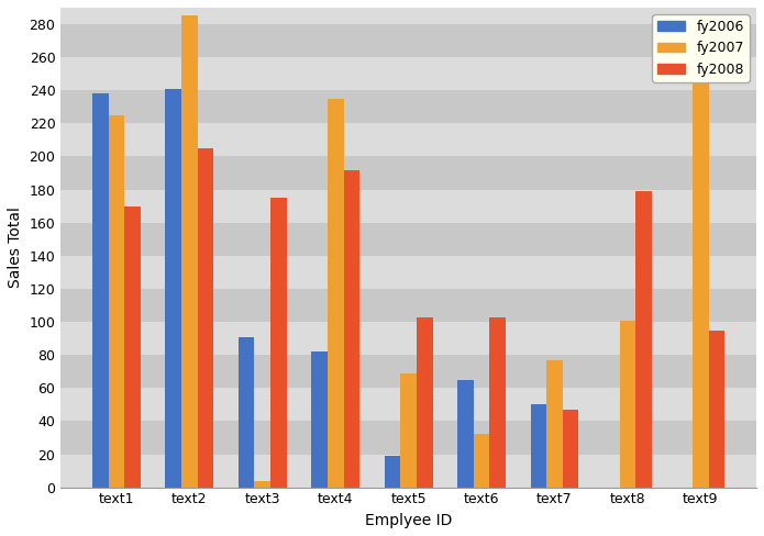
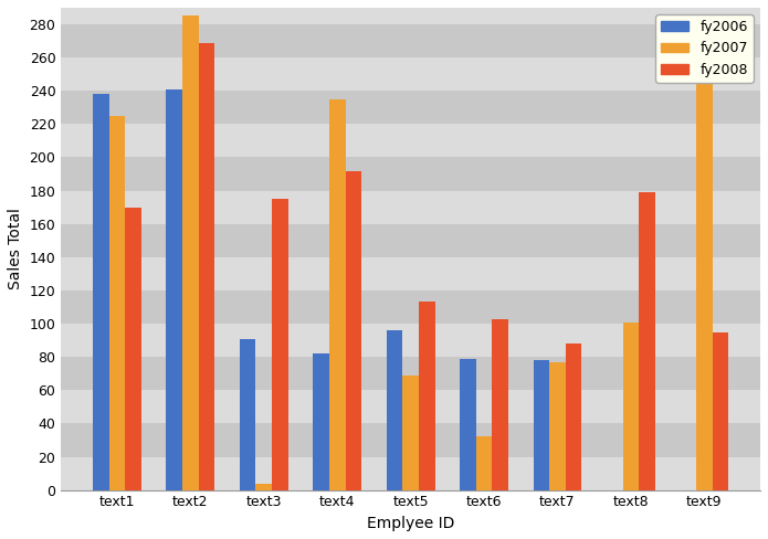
fy2008/text2: 205 -> 269
fy2006/text5: 19 -> 96
fy2008/text5: 103 -> 113
fy2006/text6: 65 -> 79
fy2006/text7: 50 -> 78
fy2008/text7: 47 -> 88
